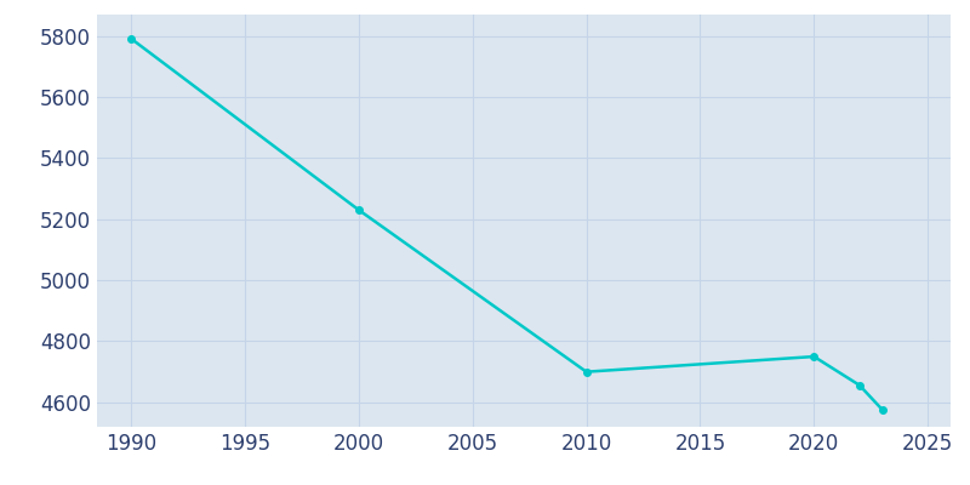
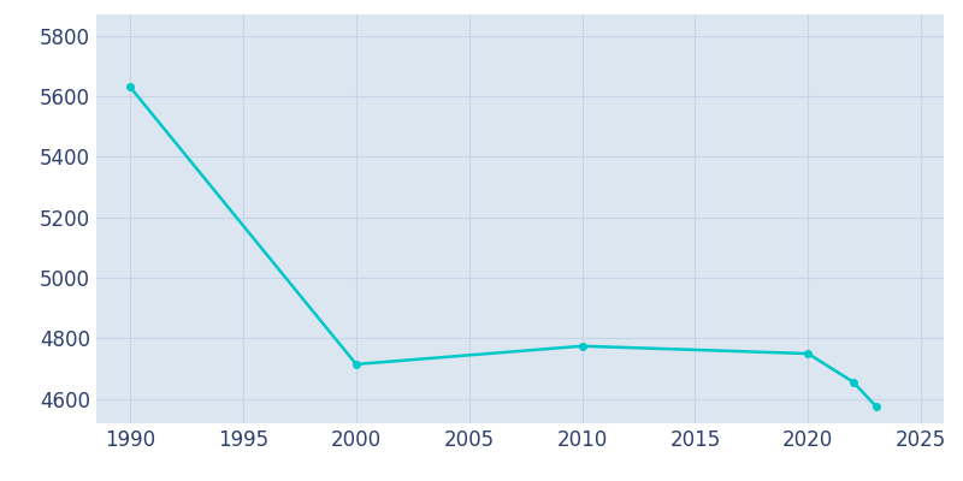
1990: 5791 -> 5630
2000: 5230 -> 4715
2010: 4700 -> 4775
